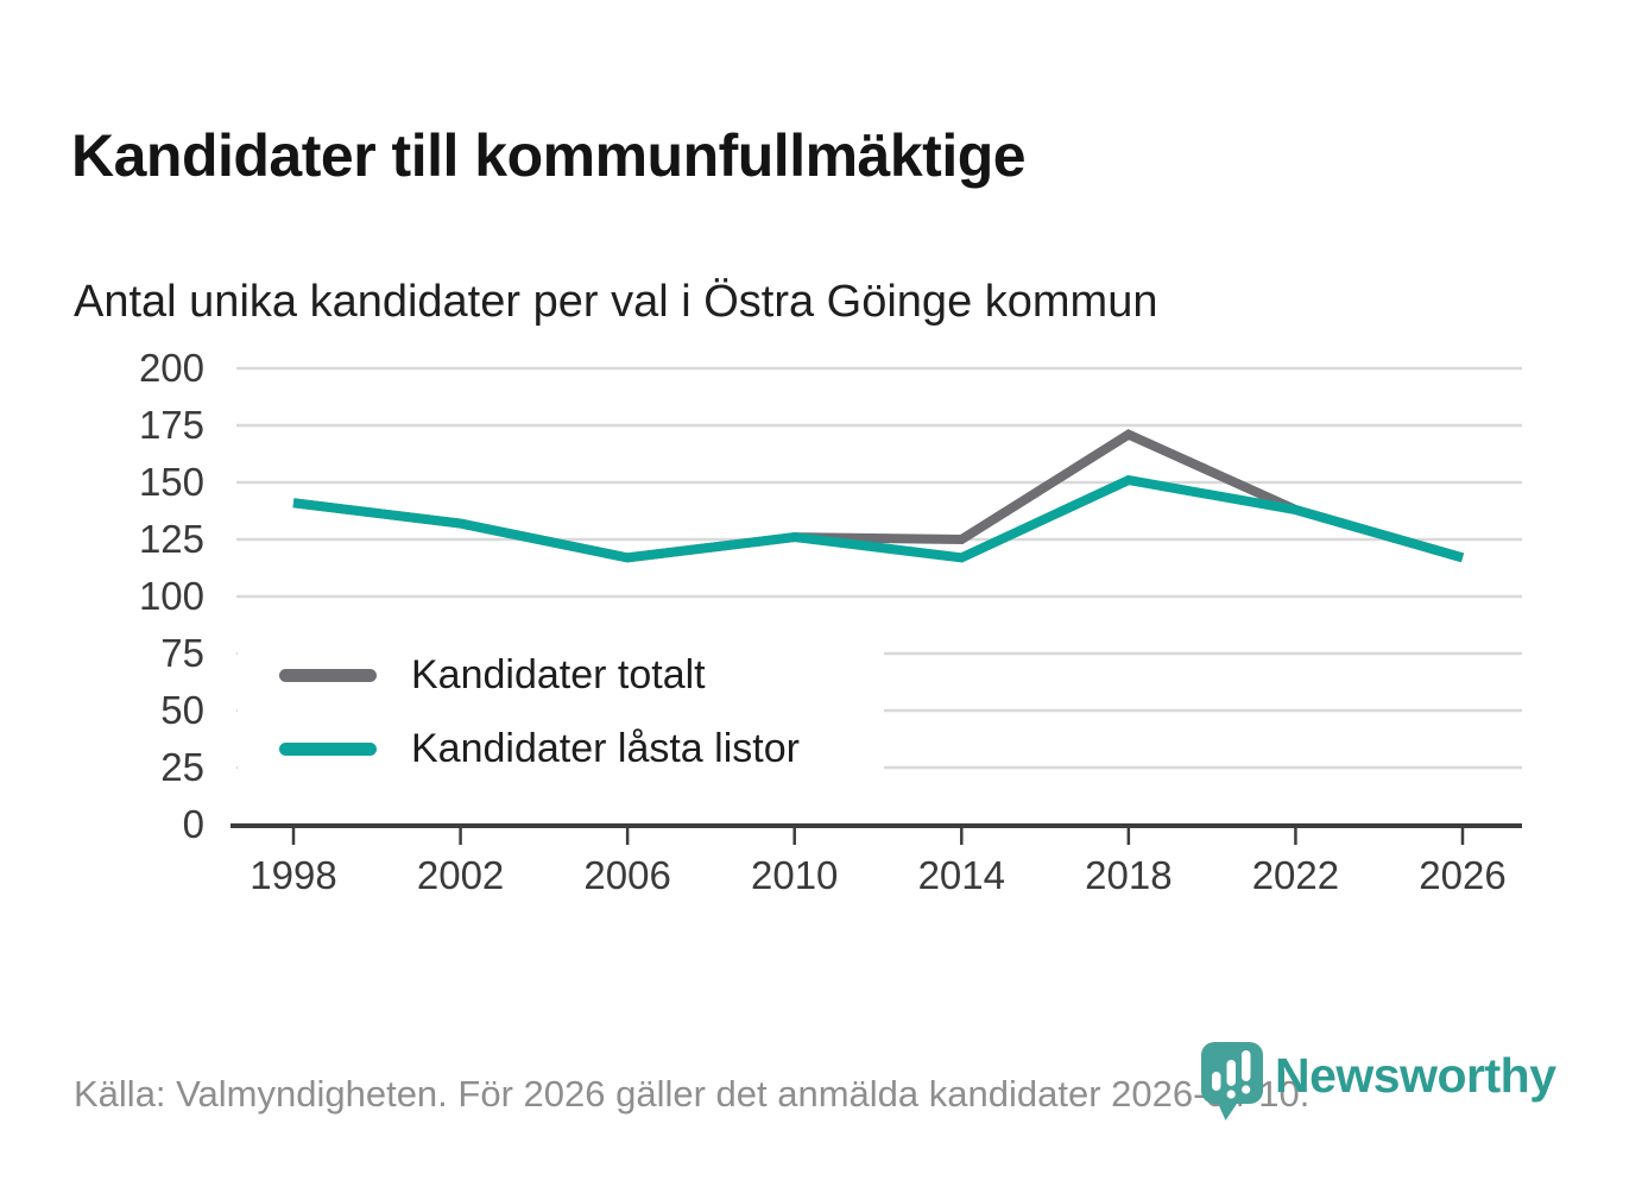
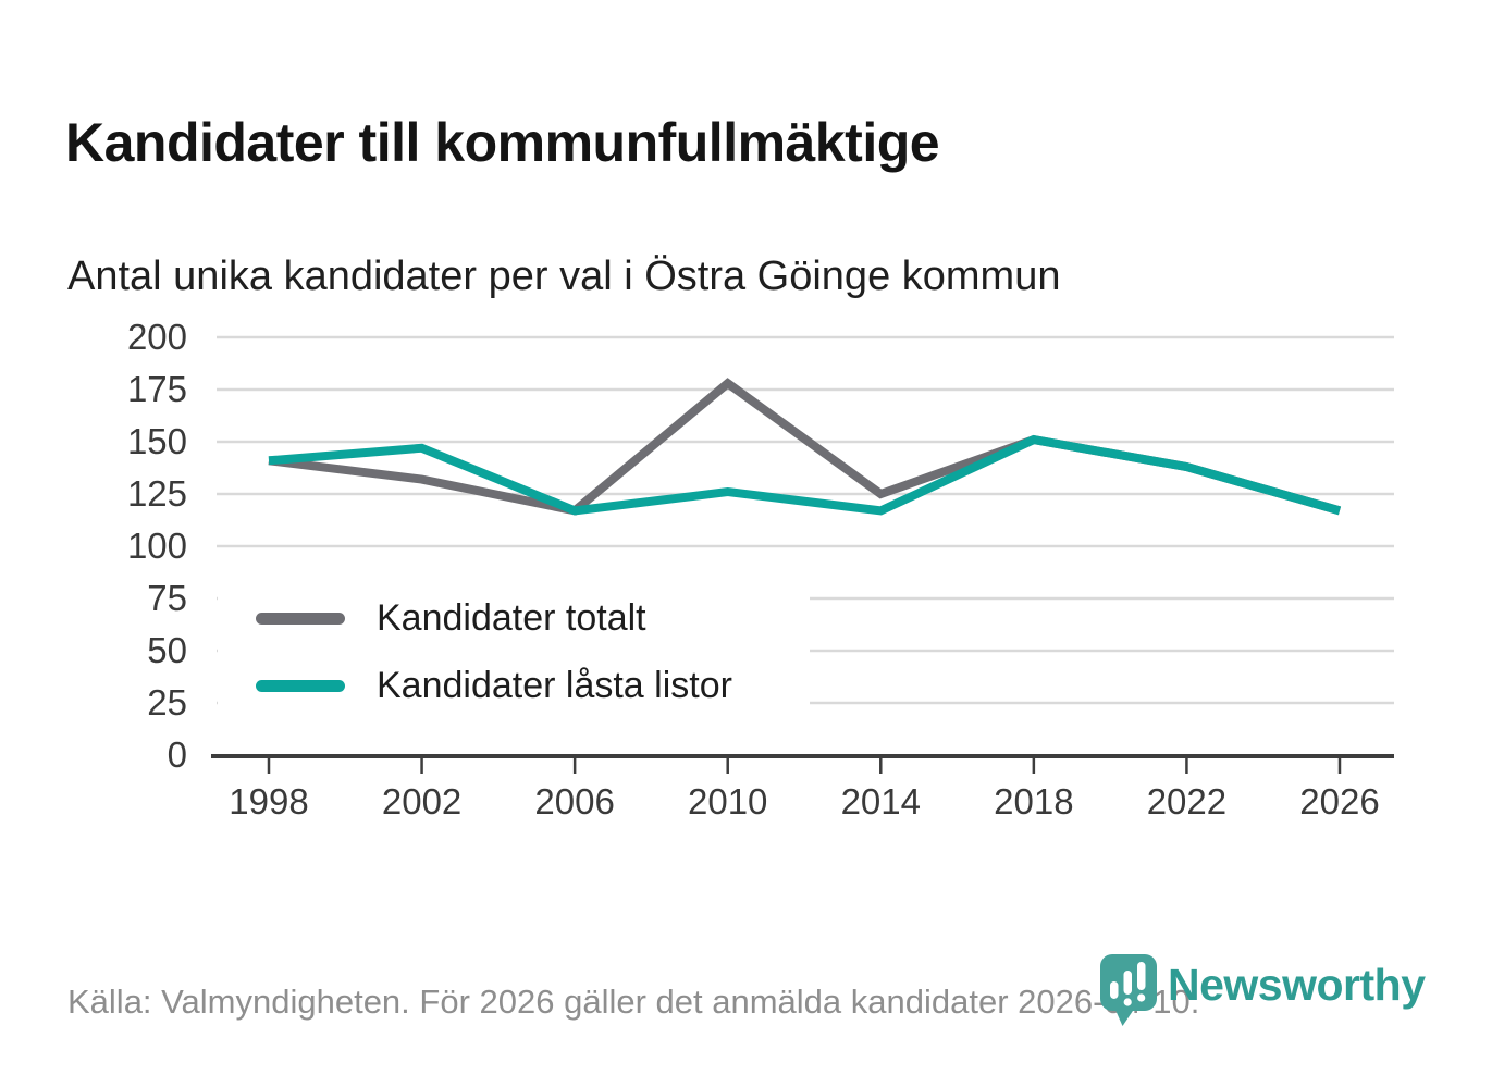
Kandidater låsta listor/2002: 132 -> 147
Kandidater totalt/2010: 126 -> 178
Kandidater totalt/2018: 171 -> 151
